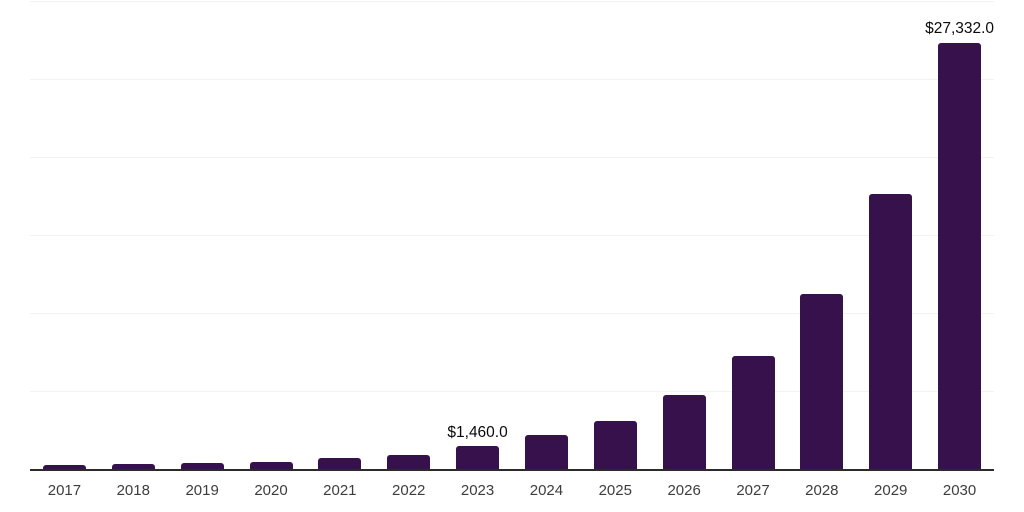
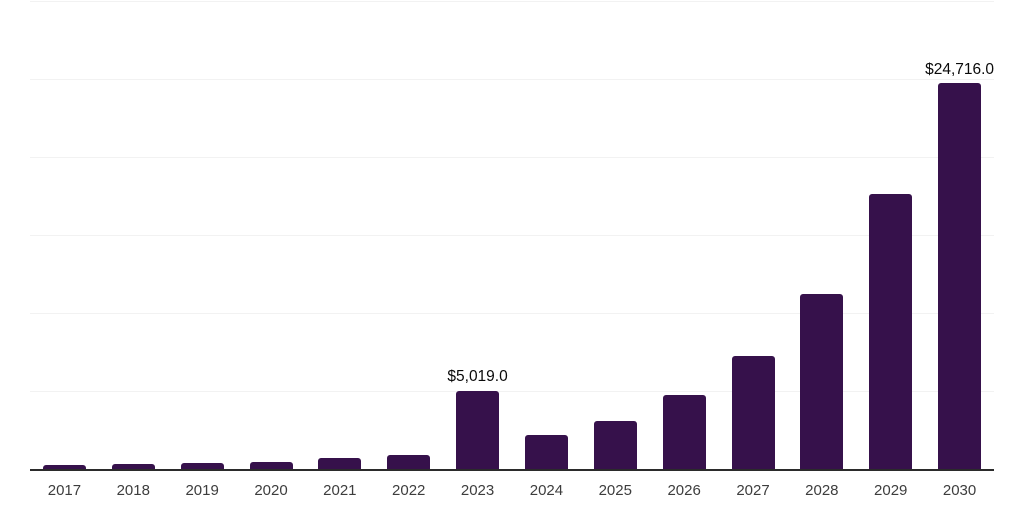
2023: $1,460.0 -> $5,019.0
2030: $27,332.0 -> $24,716.0
